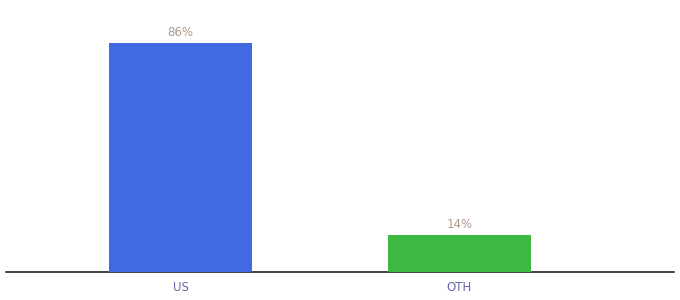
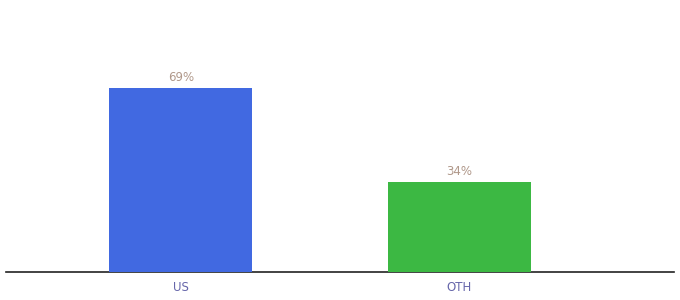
US: 86% -> 69%
OTH: 14% -> 34%
